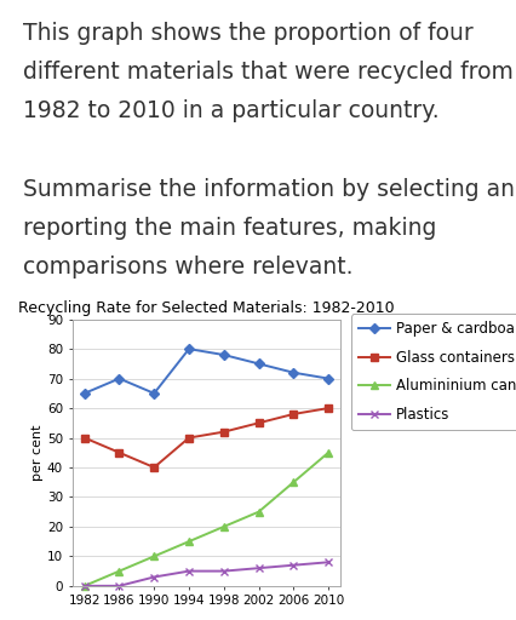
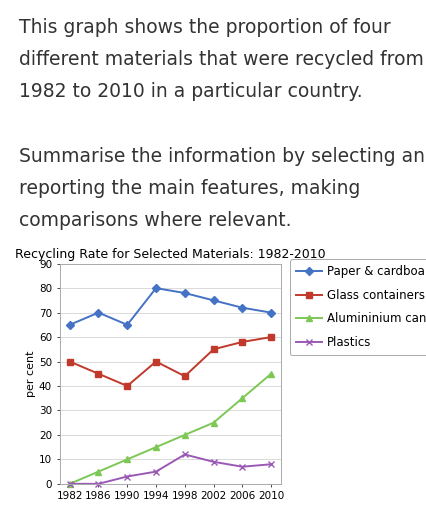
Glass containers/1998: 52 -> 44
Plastics/1998: 5 -> 12
Plastics/2002: 6 -> 9
